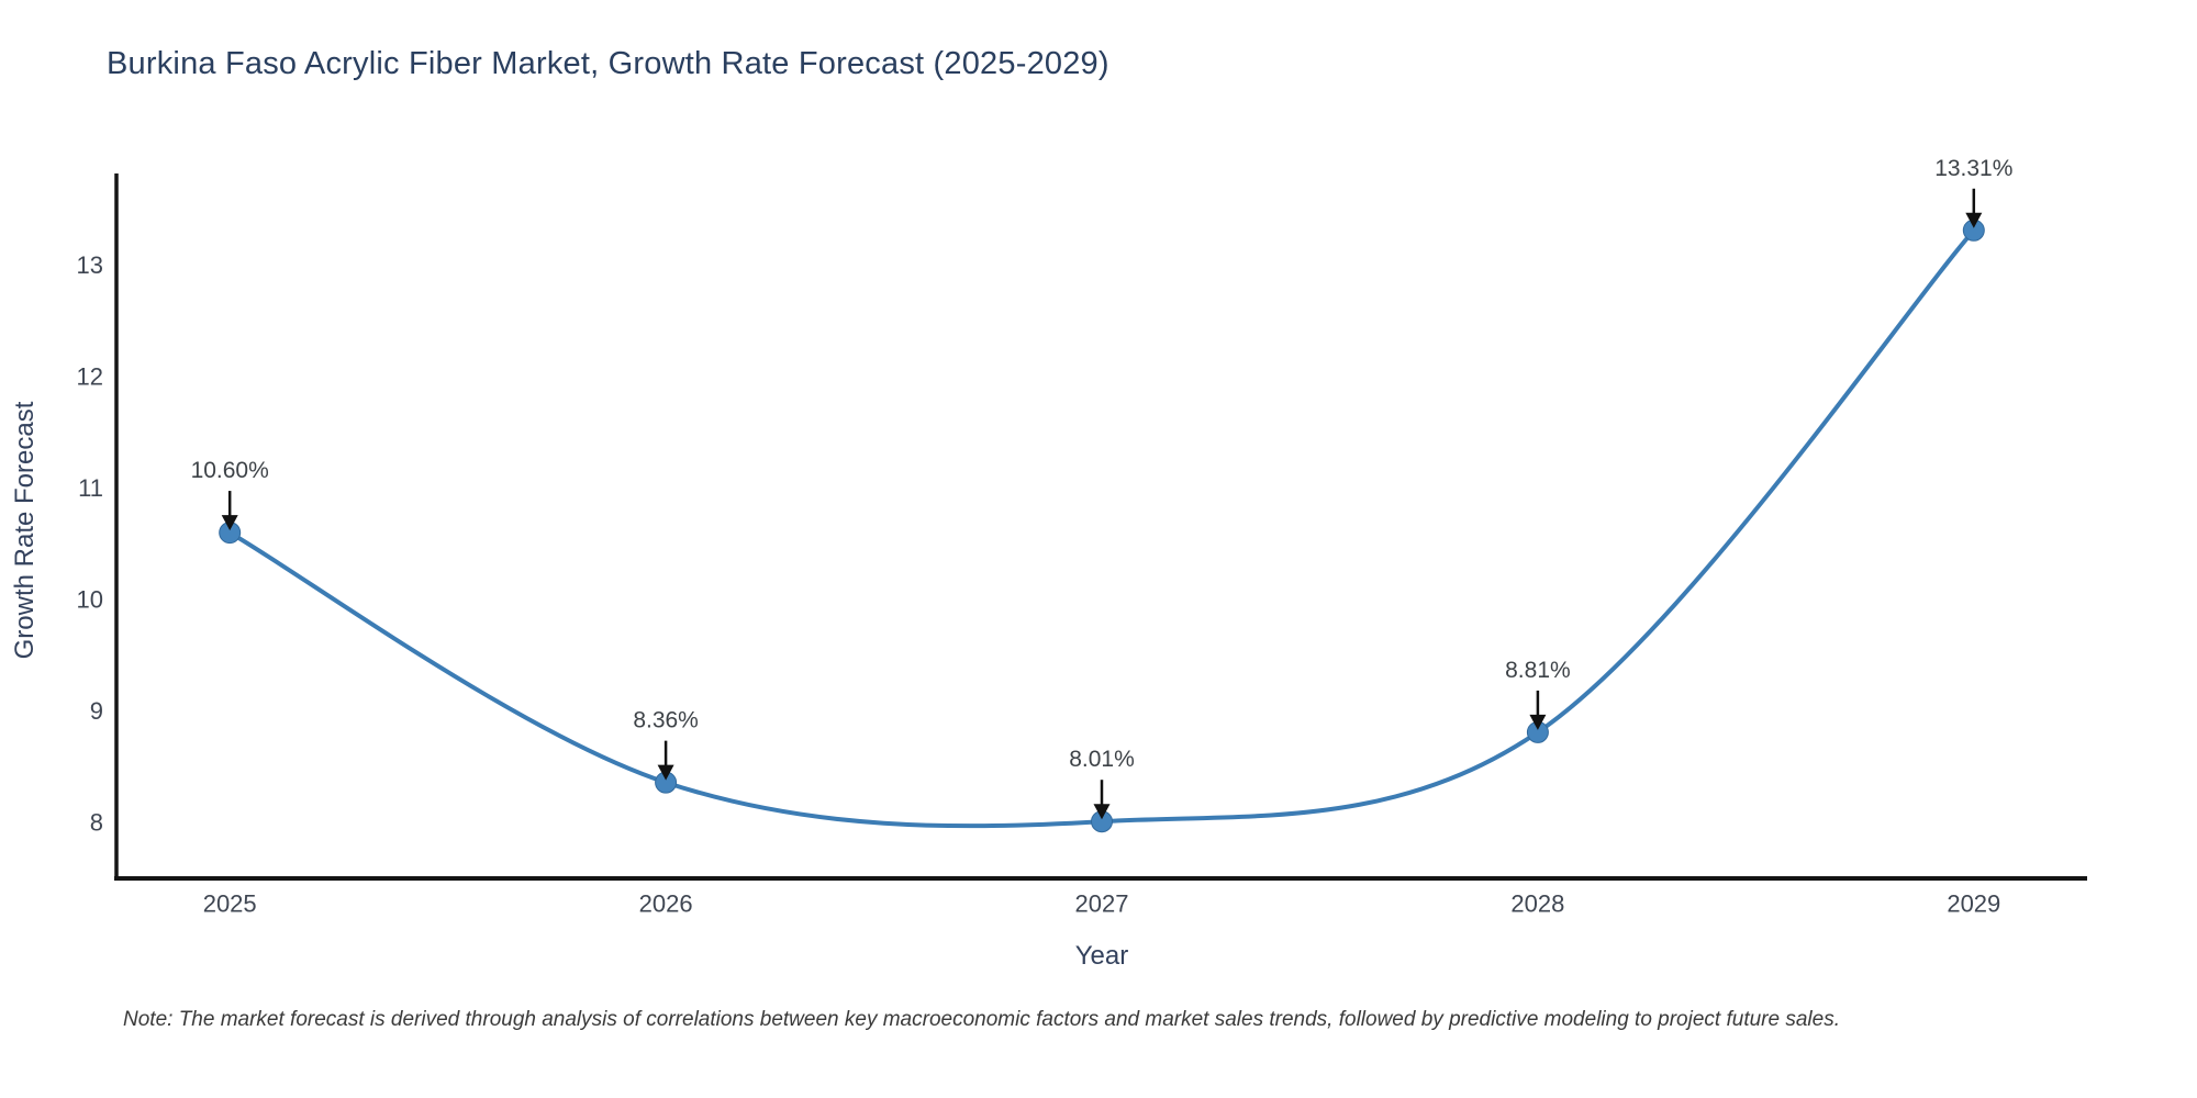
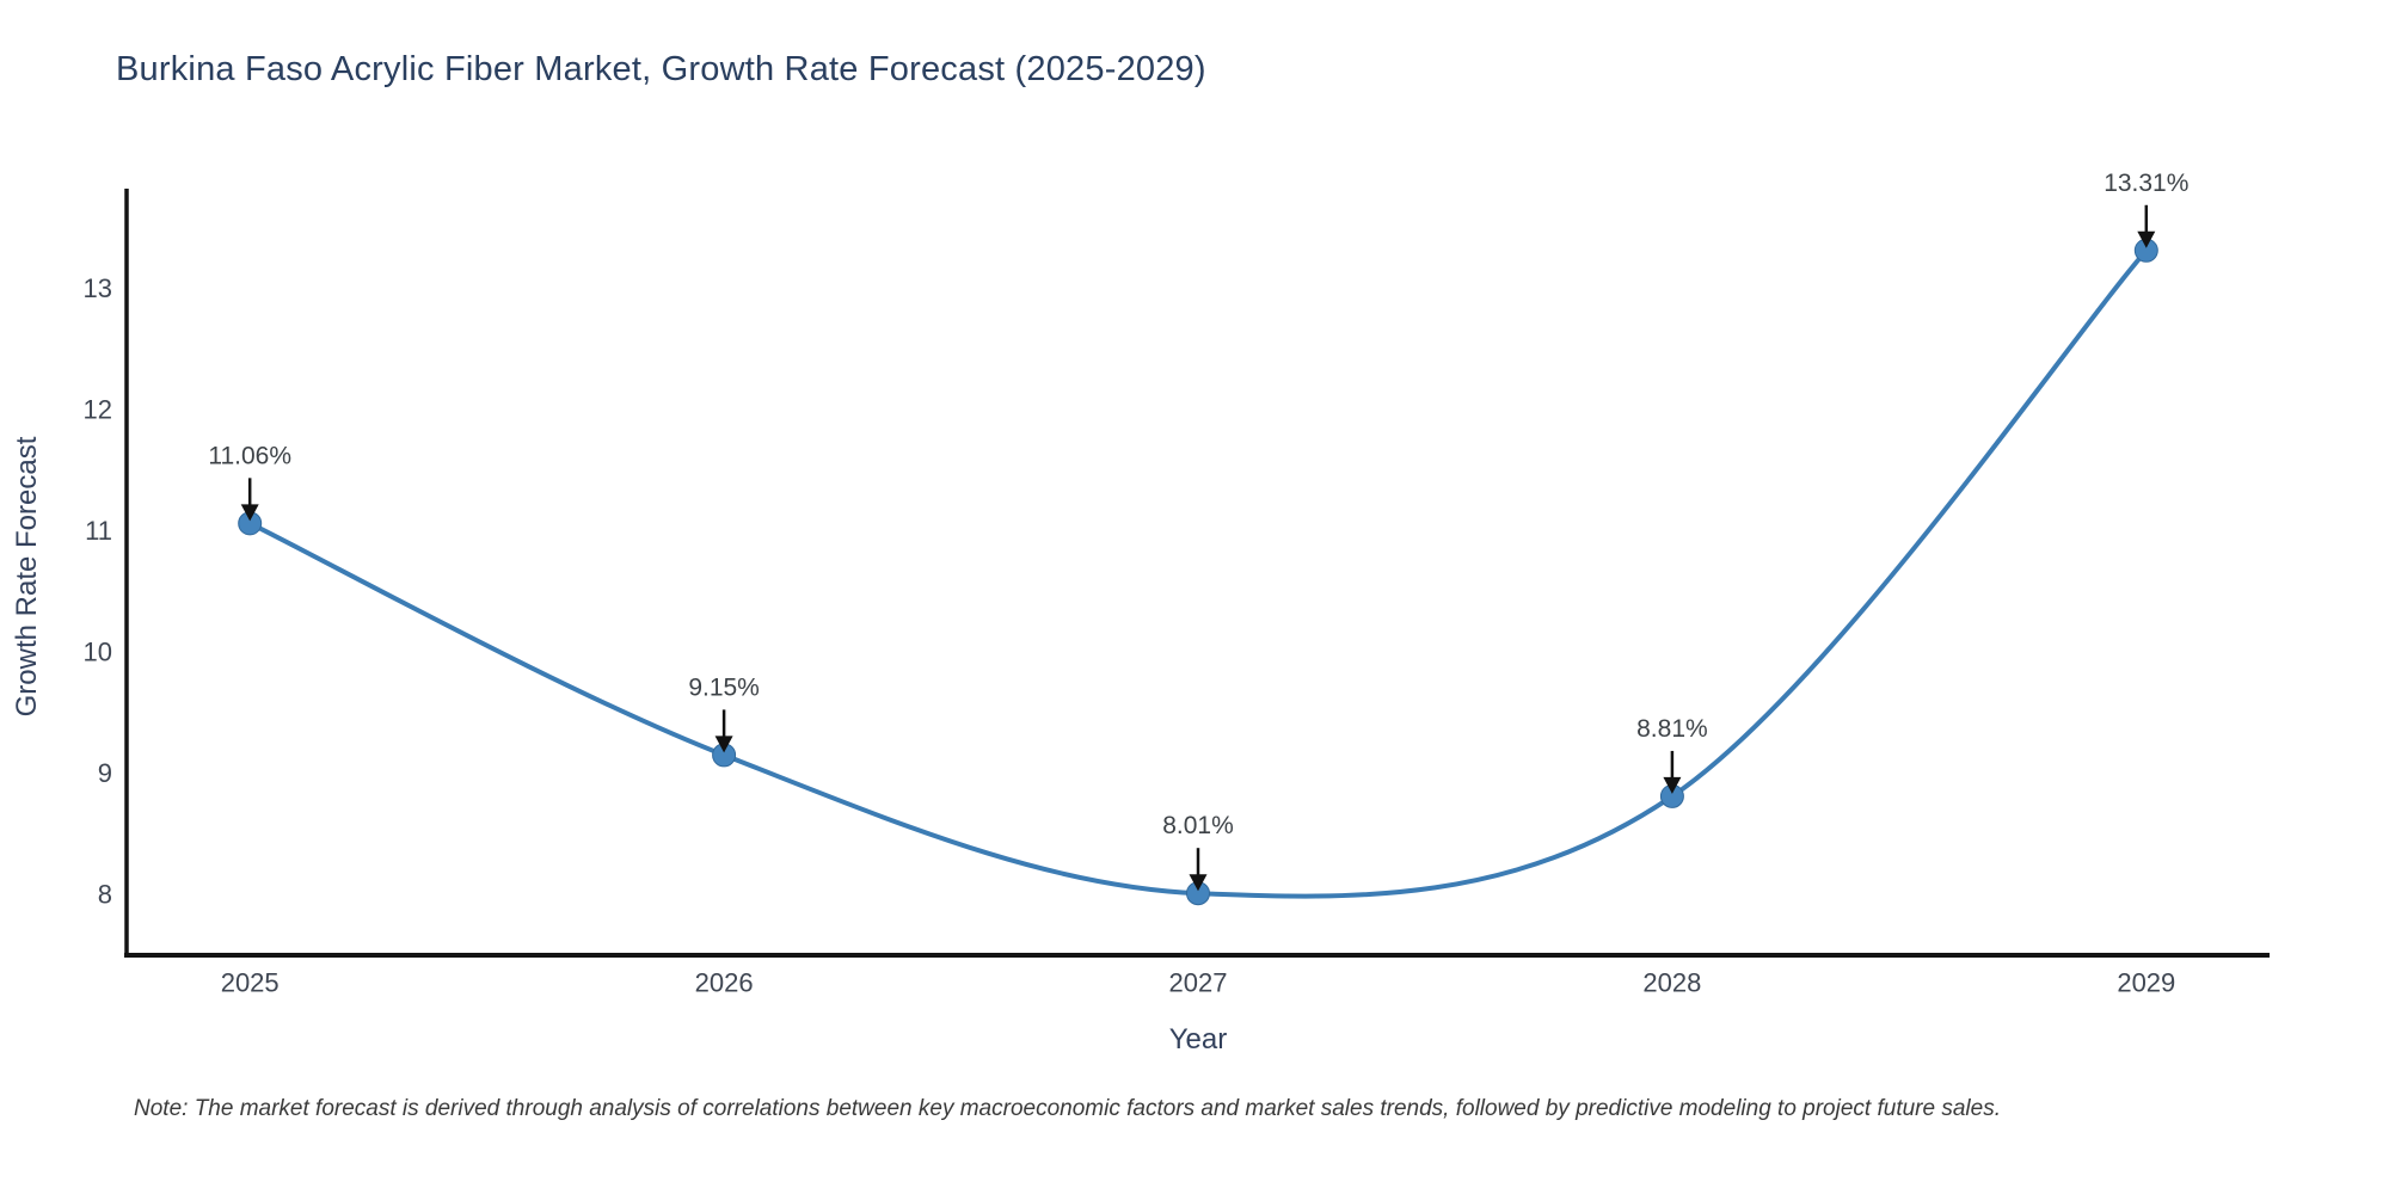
2025: 10.60% -> 11.06%
2026: 8.36% -> 9.15%
